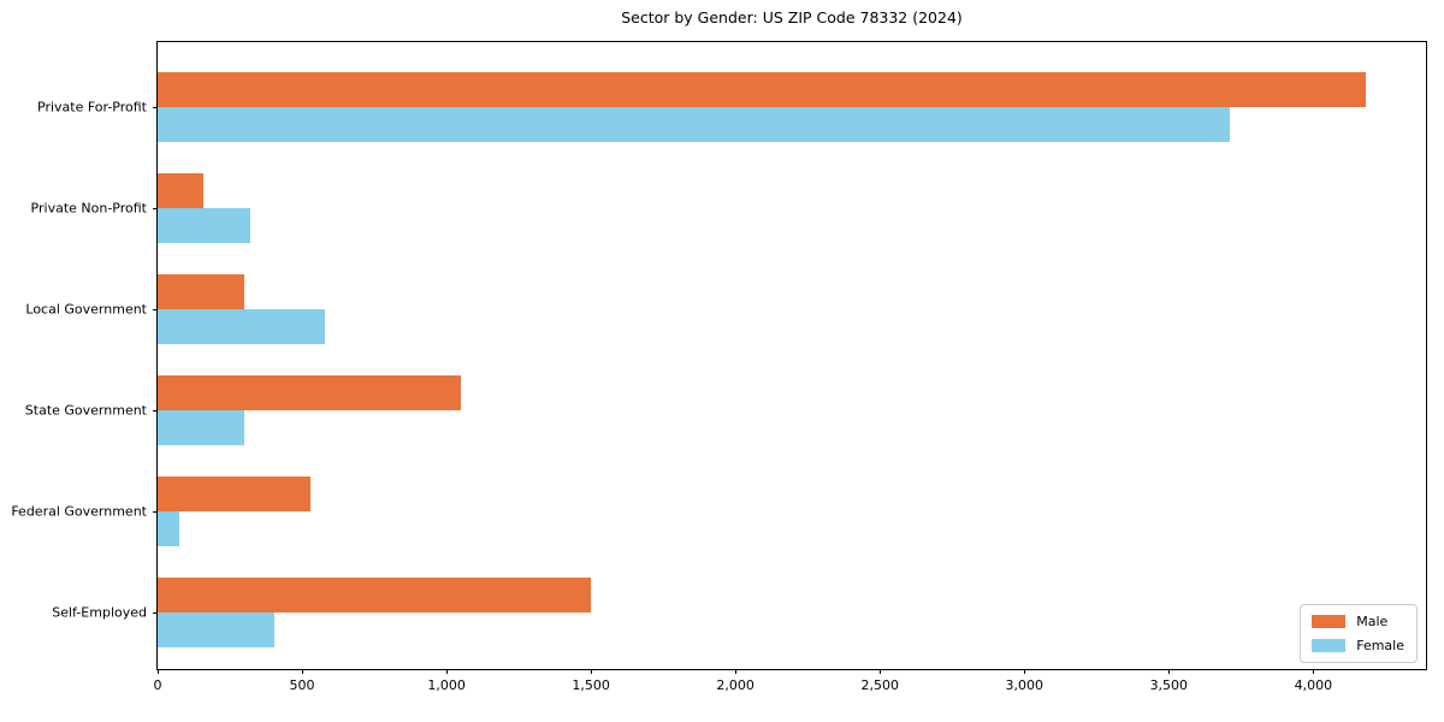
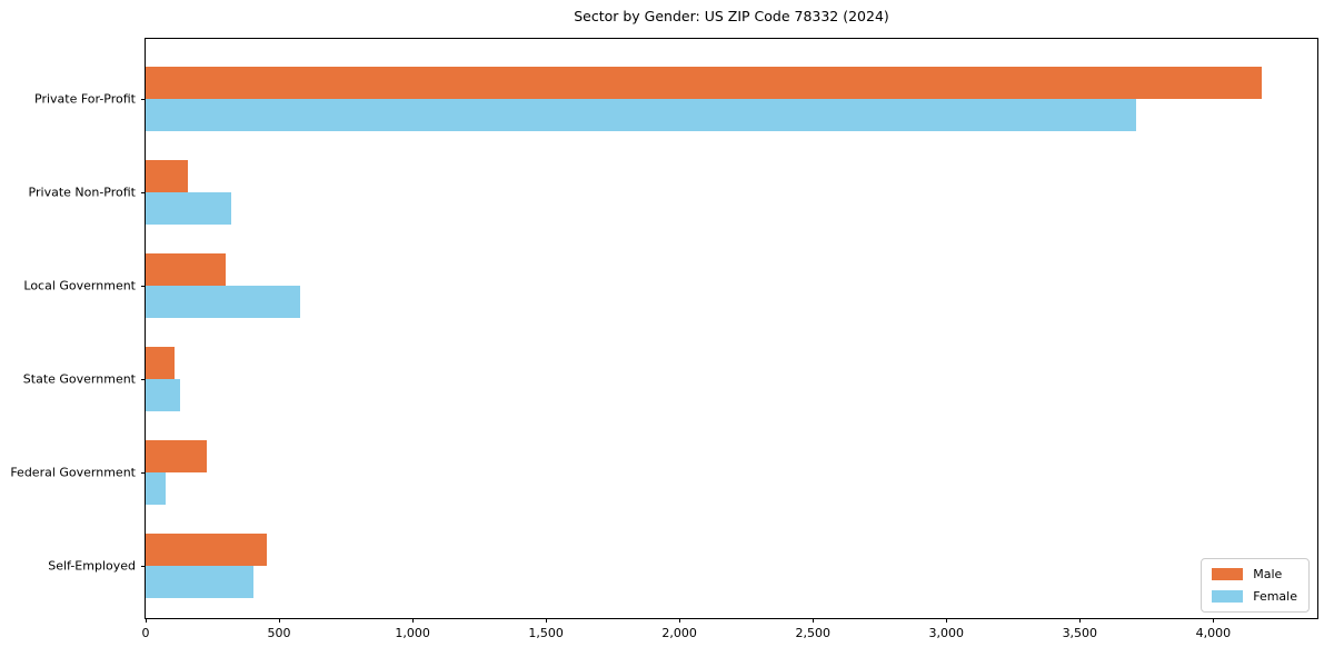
Male/State Government: 1050 -> 110
Female/State Government: 300 -> 130
Male/Federal Government: 530 -> 230
Male/Self-Employed: 1500 -> 460
